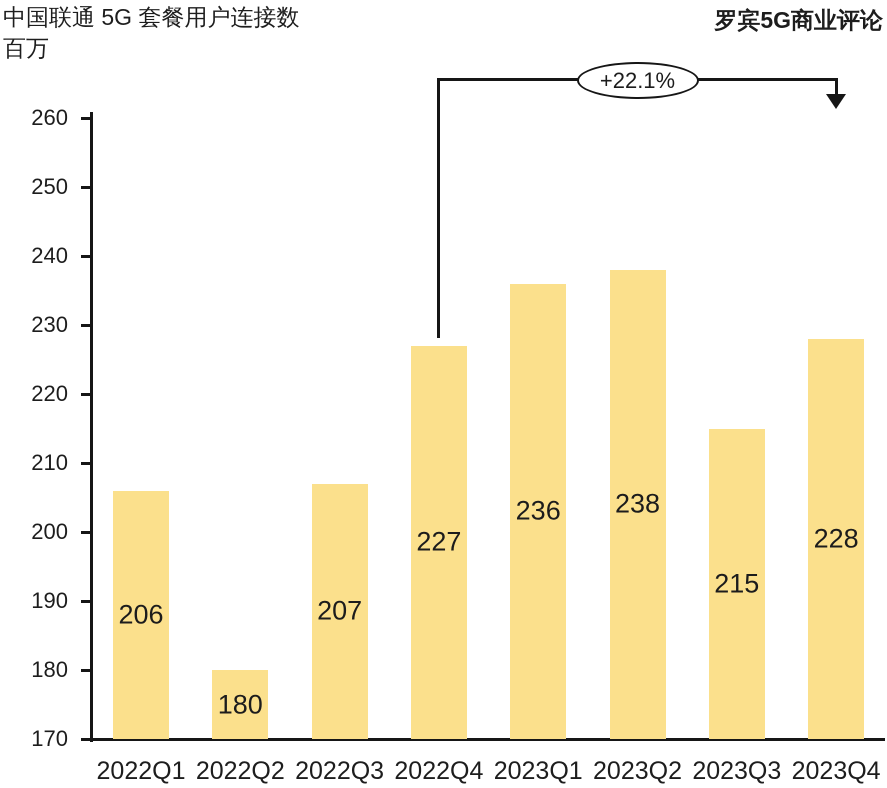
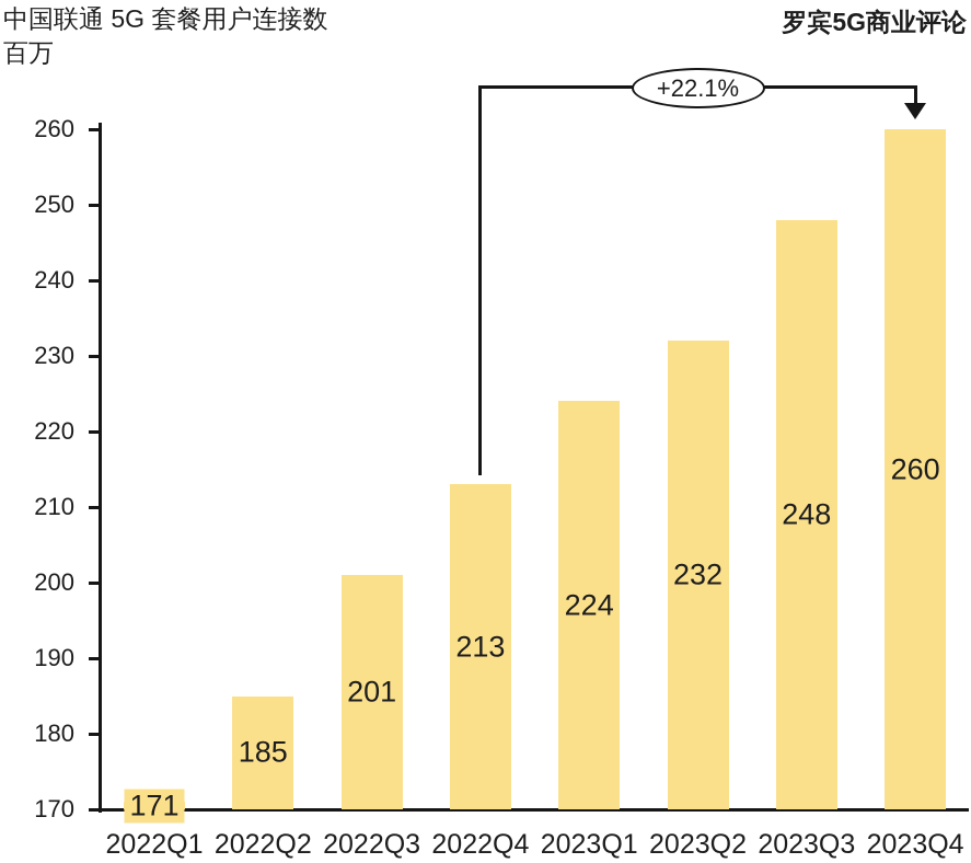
2022Q1: 206 -> 171
2022Q2: 180 -> 185
2022Q3: 207 -> 201
2022Q4: 227 -> 213
2023Q1: 236 -> 224
2023Q2: 238 -> 232
2023Q3: 215 -> 248
2023Q4: 228 -> 260
